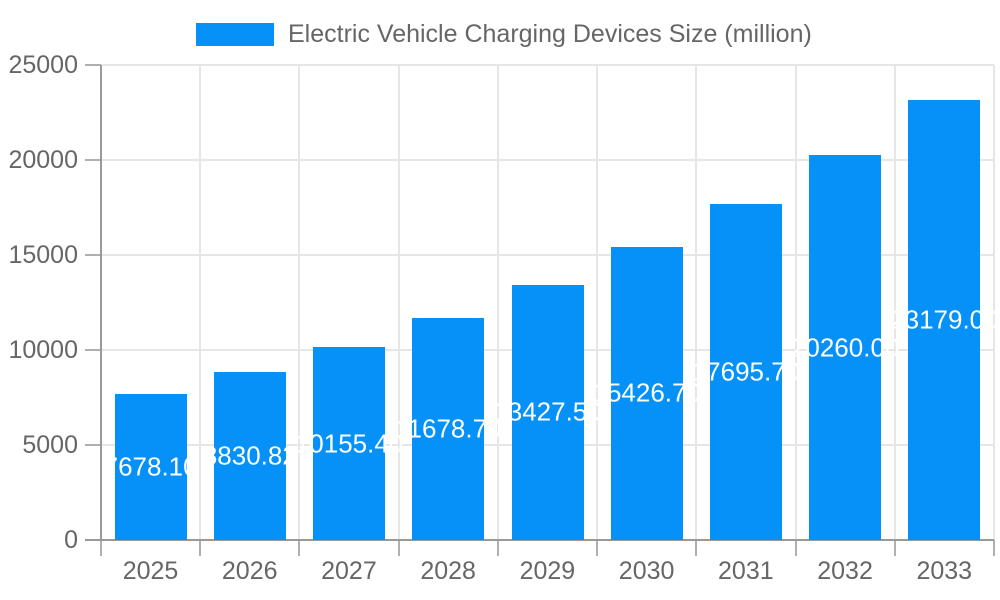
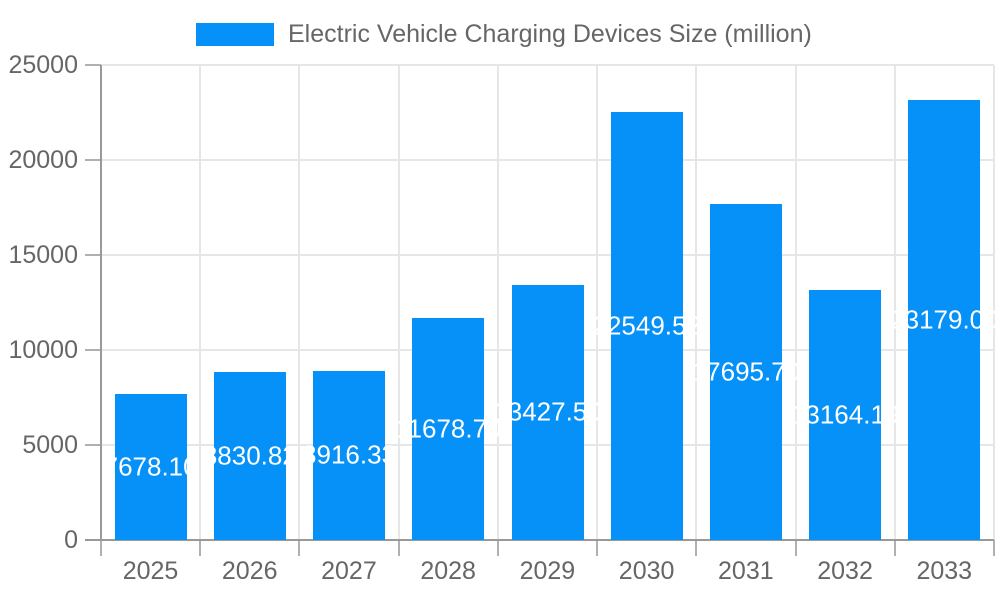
2027: 10155.40 -> 8916.33
2030: 15426.70 -> 22549.52
2032: 20260.00 -> 13164.19
